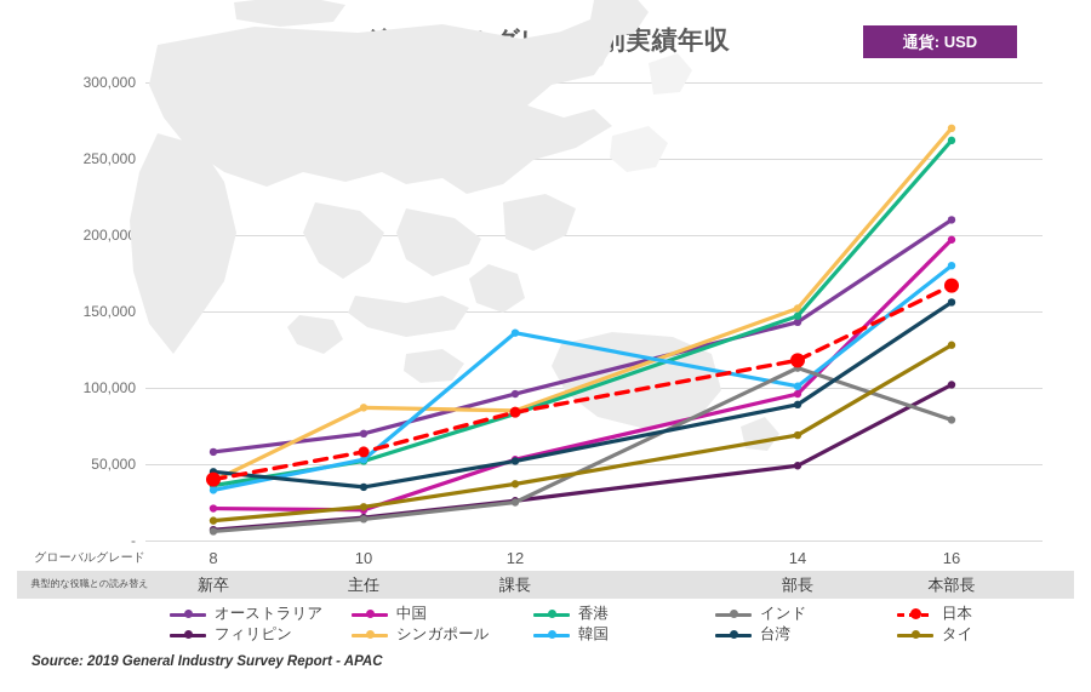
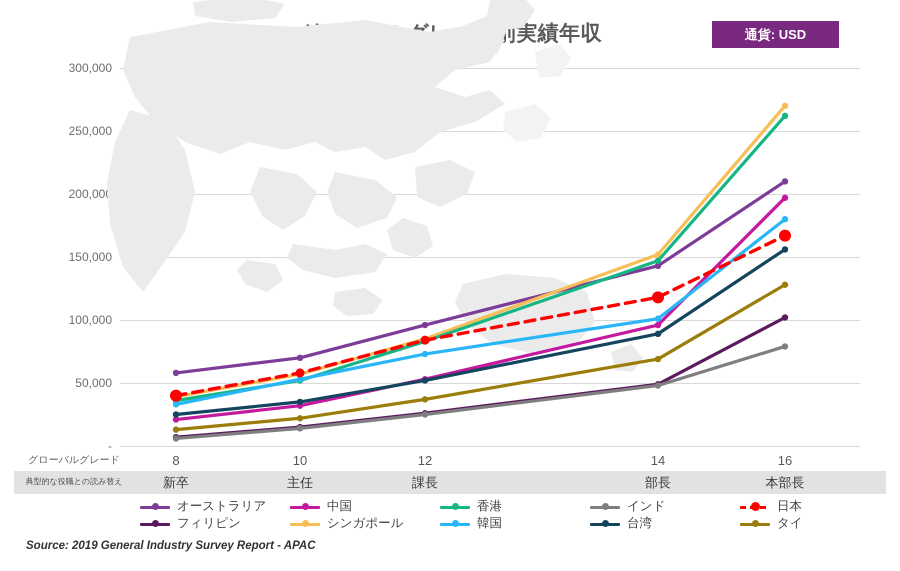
台湾/8: 45000 -> 25000
中国/10: 20000 -> 32000
シンガポール/10: 87000 -> 57000
韓国/12: 136000 -> 73000
インド/14: 113000 -> 48000
